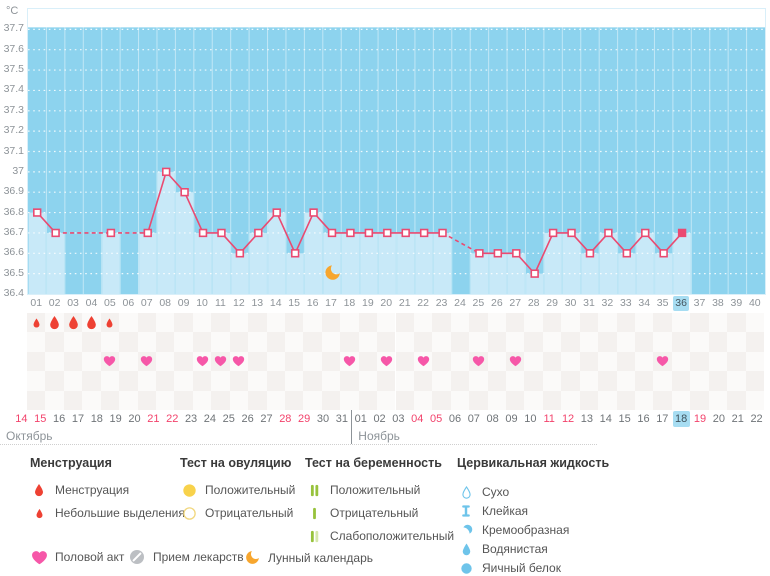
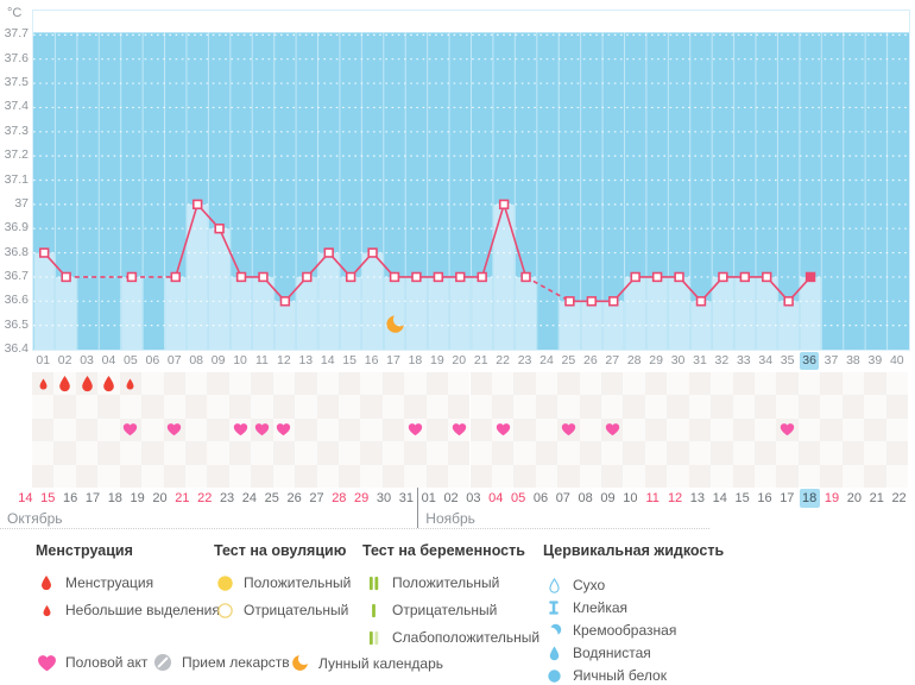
15: 36.6 -> 36.7
22: 36.7 -> 37.0
28: 36.5 -> 36.7
33: 36.6 -> 36.7
